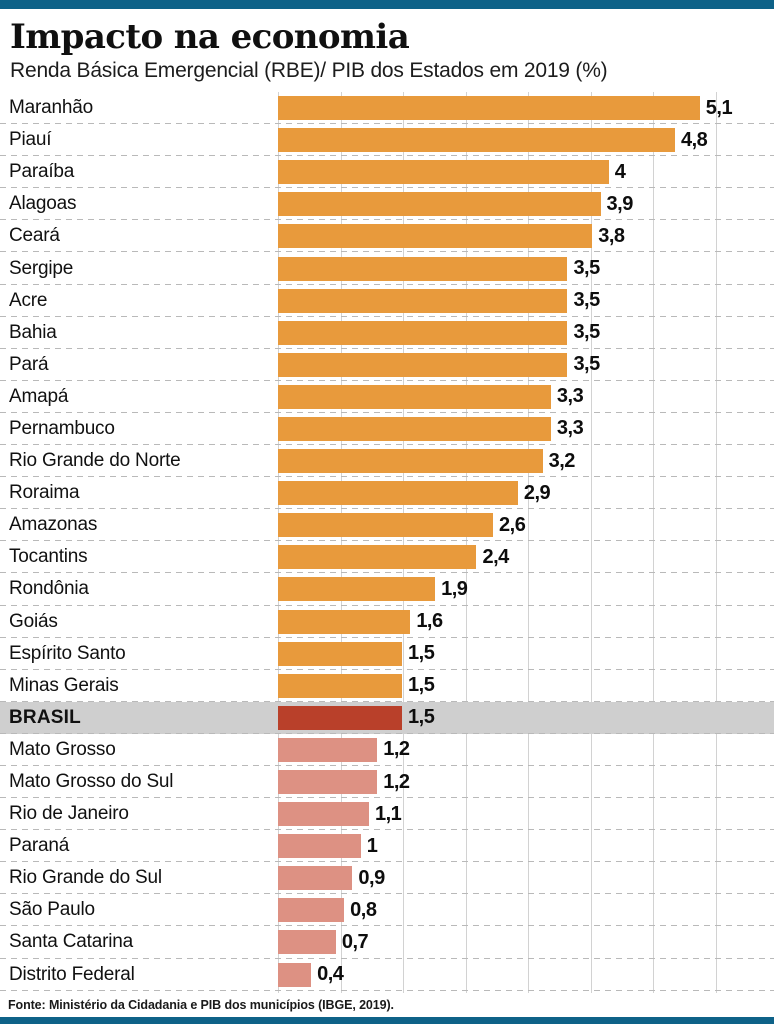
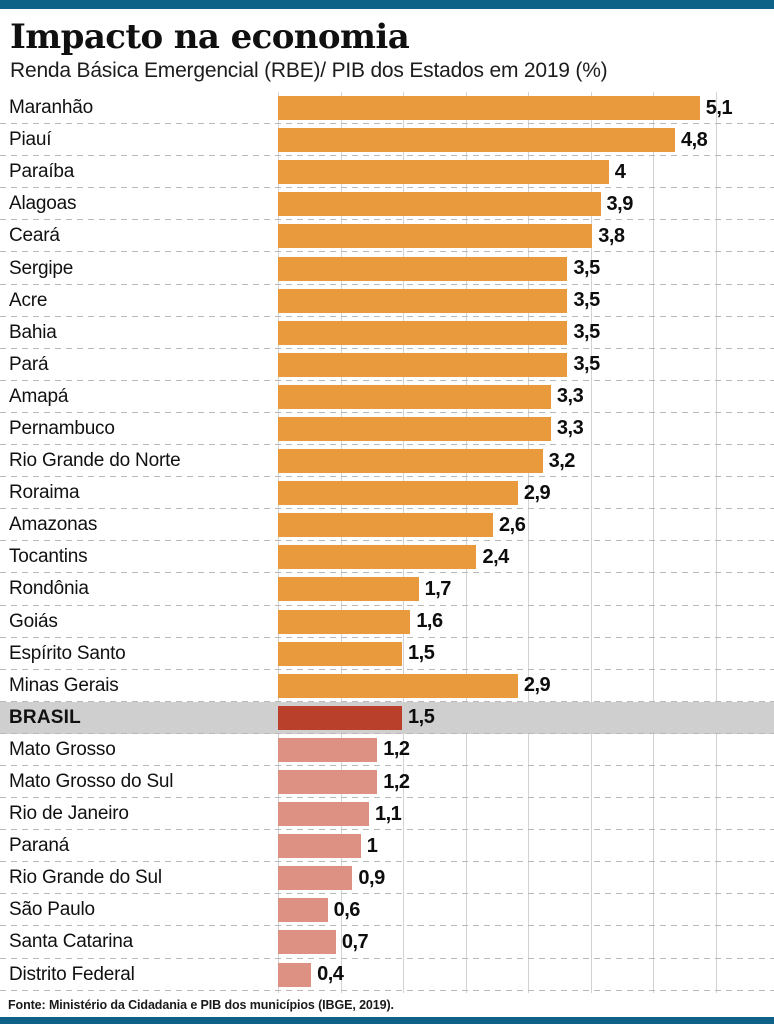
Rondônia: 1,9 -> 1,7
Minas Gerais: 1,5 -> 2,9
São Paulo: 0,8 -> 0,6
